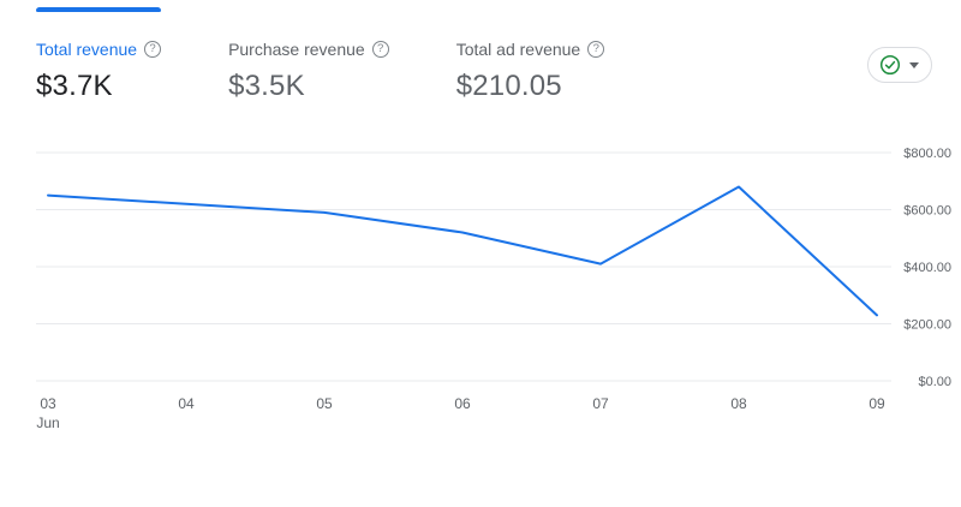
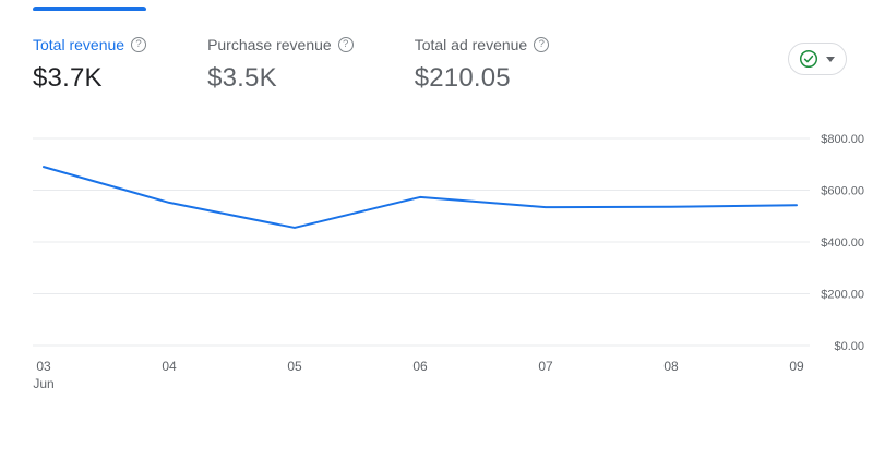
03: $650 -> $690
04: $620 -> $550
05: $590 -> $460
06: $520 -> $570
07: $410 -> $530
08: $680 -> $540
09: $230 -> $540
